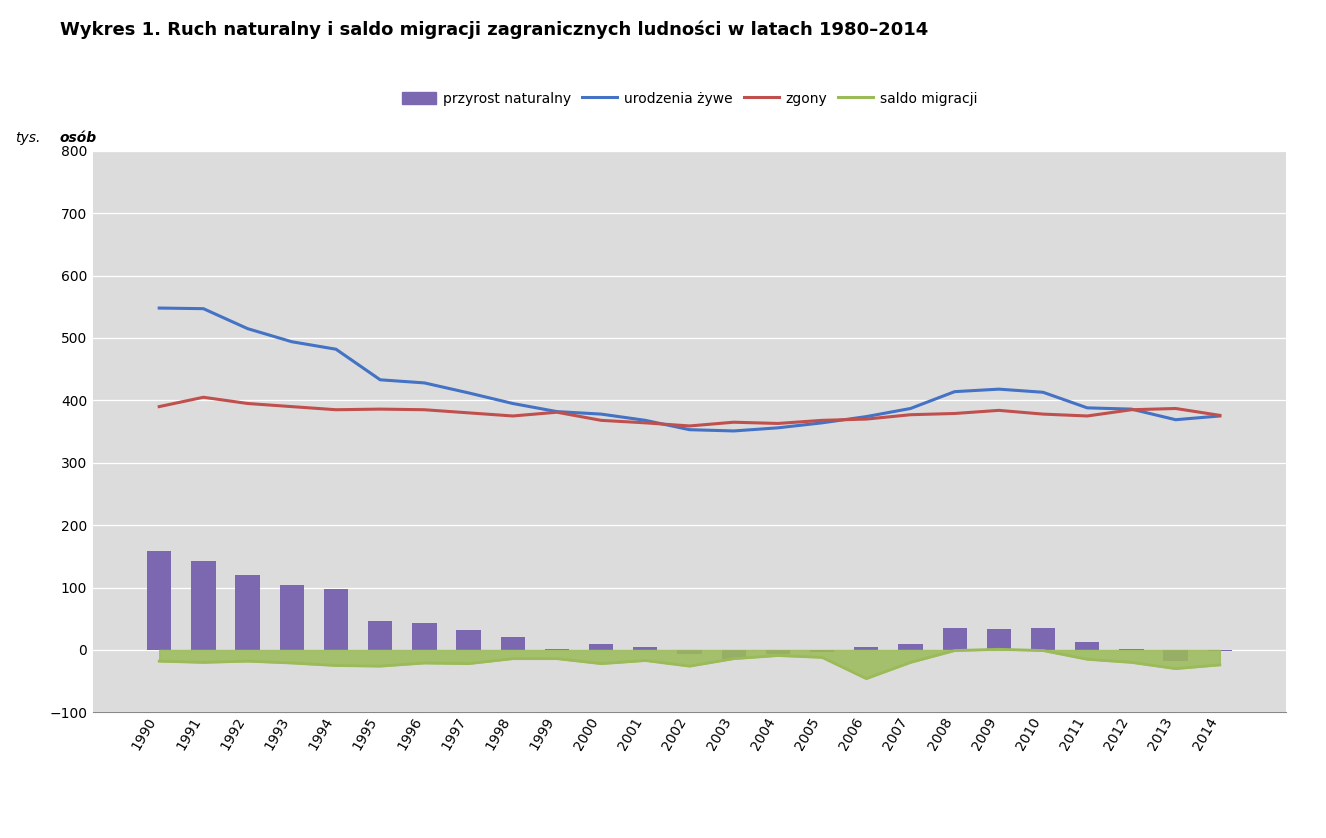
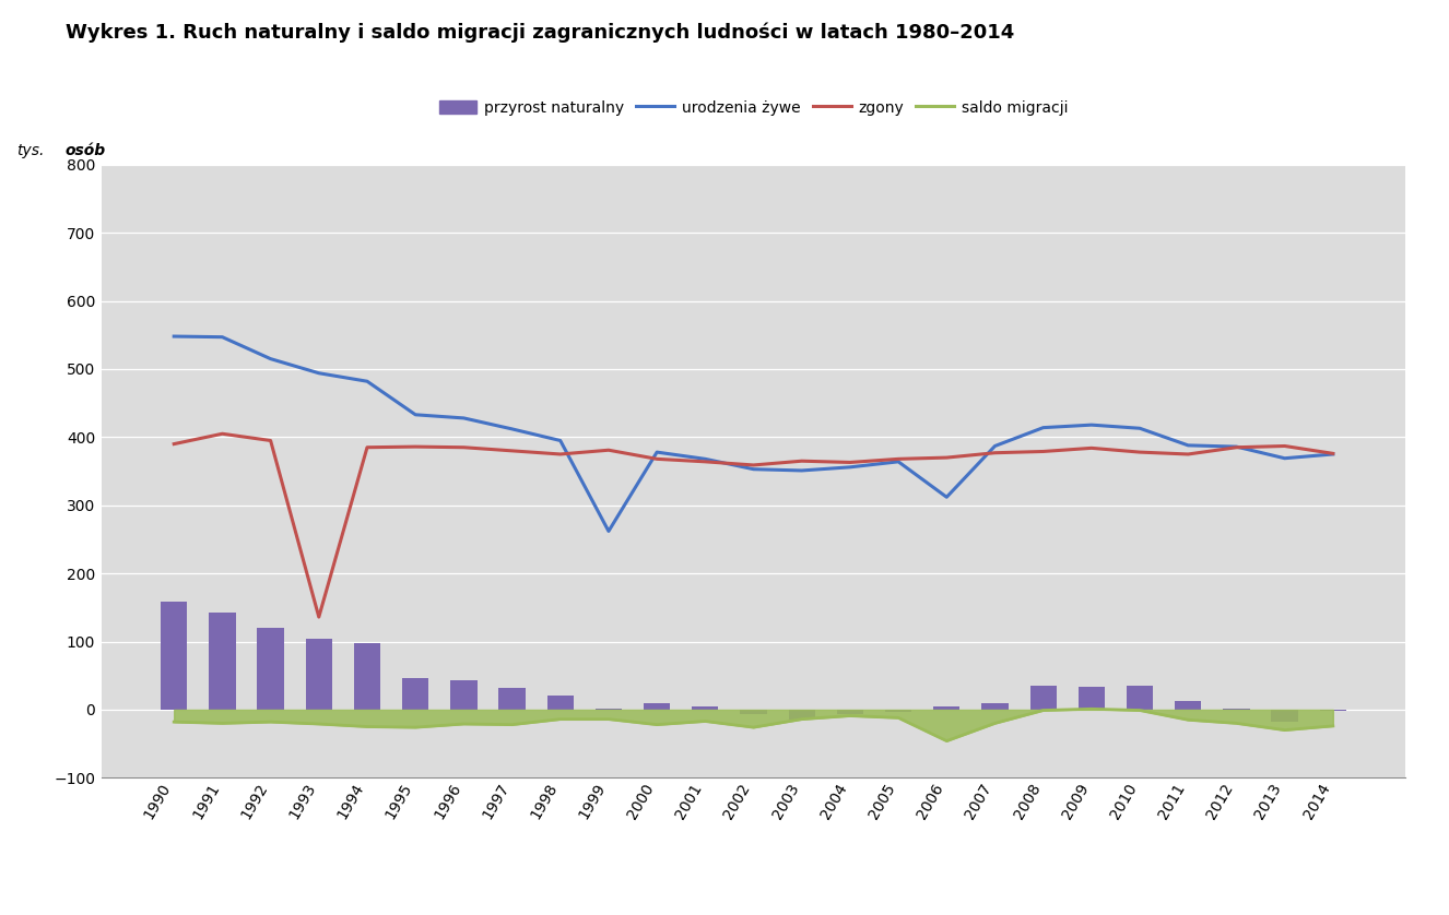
zgony/1993: 390 -> 136
urodzenia żywe/1999: 382 -> 262
urodzenia żywe/2006: 374 -> 312
